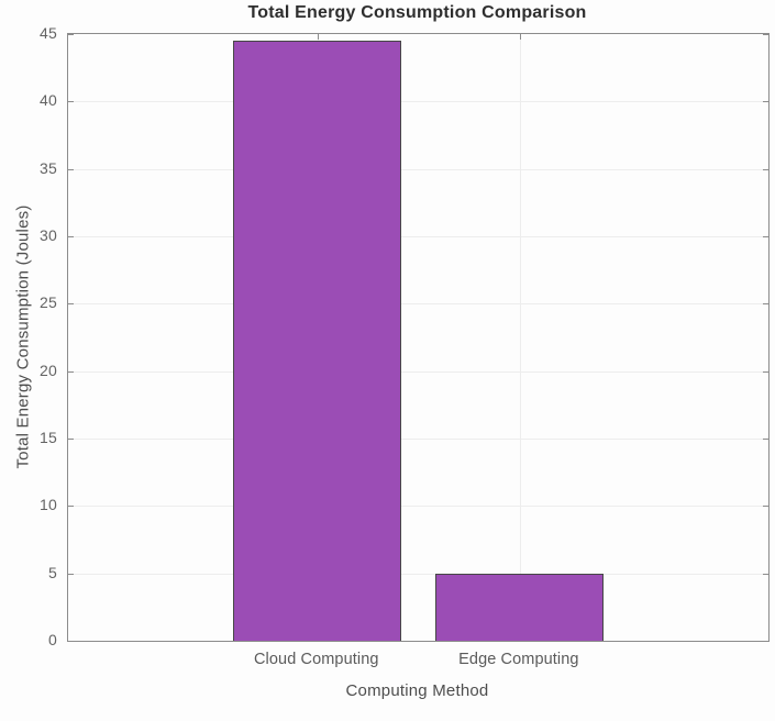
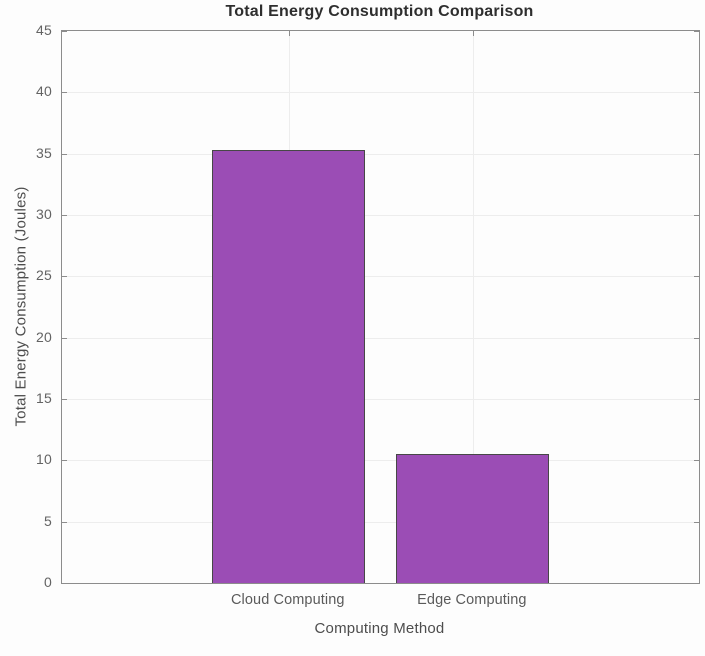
Cloud Computing: 44.5 -> 35.3
Edge Computing: 5.0 -> 10.5
